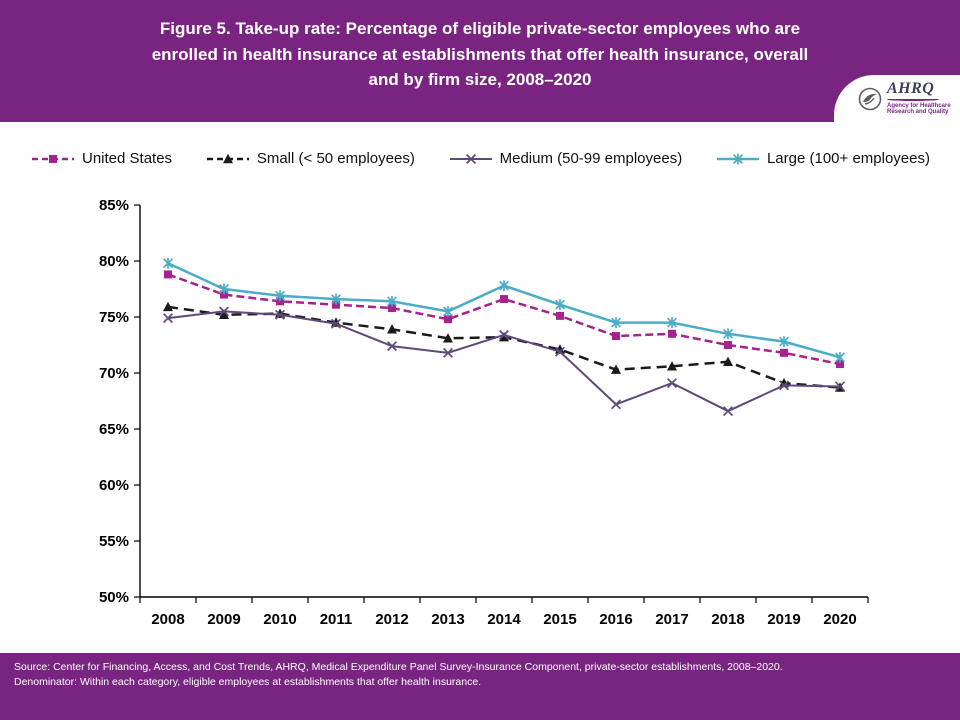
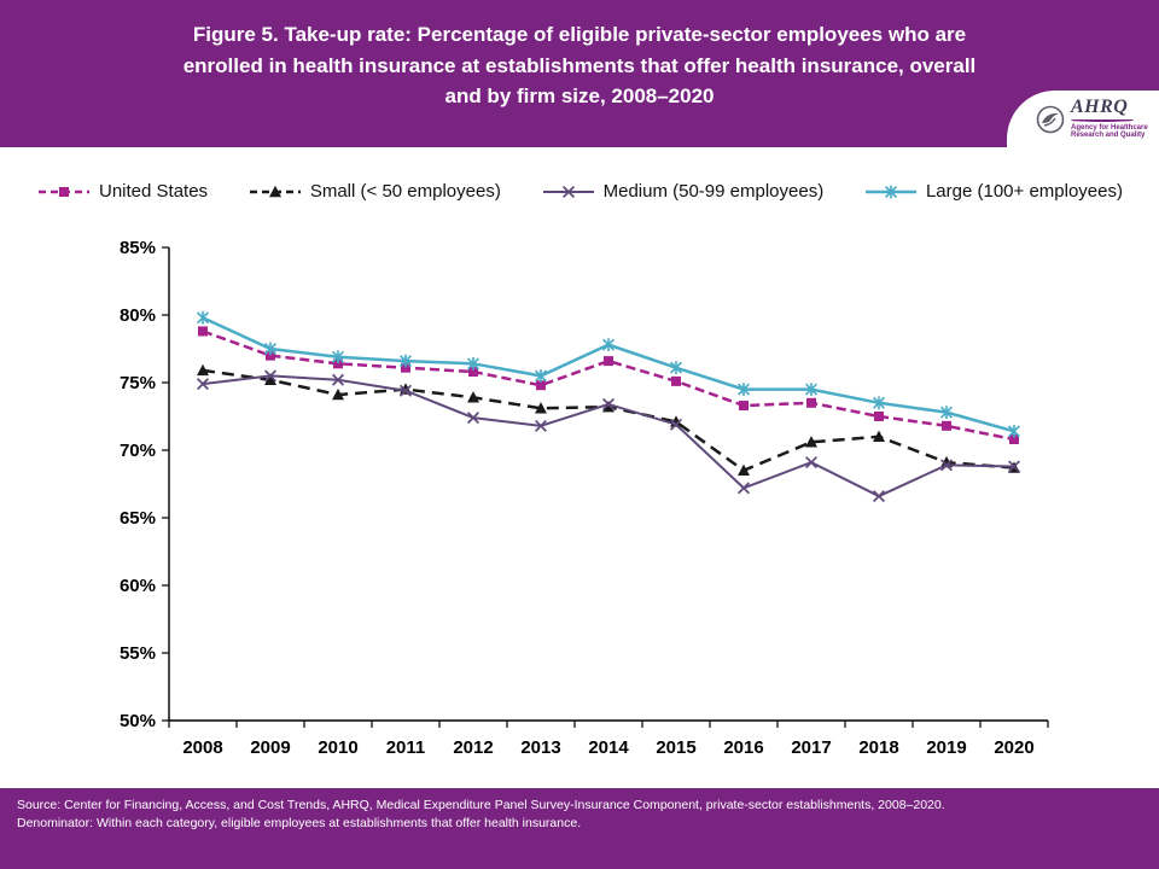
Small (< 50 employees)/2010: 75.3% -> 74.1%
Small (< 50 employees)/2016: 70.3% -> 68.5%
